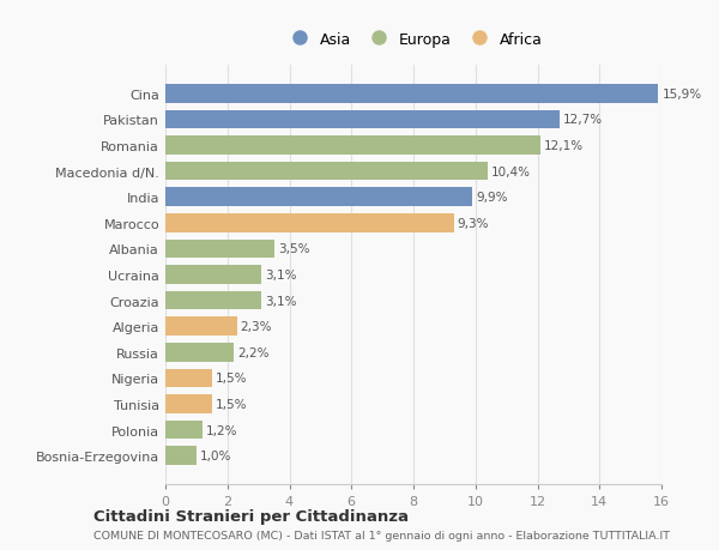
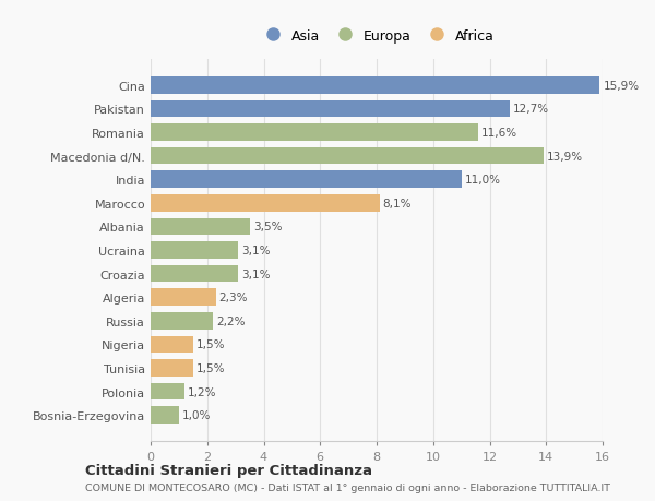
Romania: 12,1% -> 11,6%
Macedonia d/N.: 10,4% -> 13,9%
India: 9,9% -> 11,0%
Marocco: 9,3% -> 8,1%
